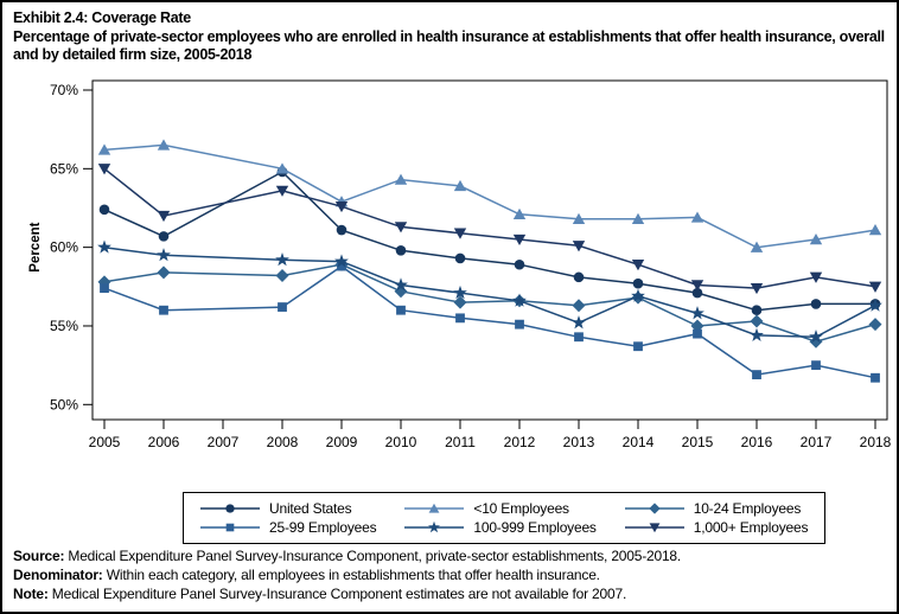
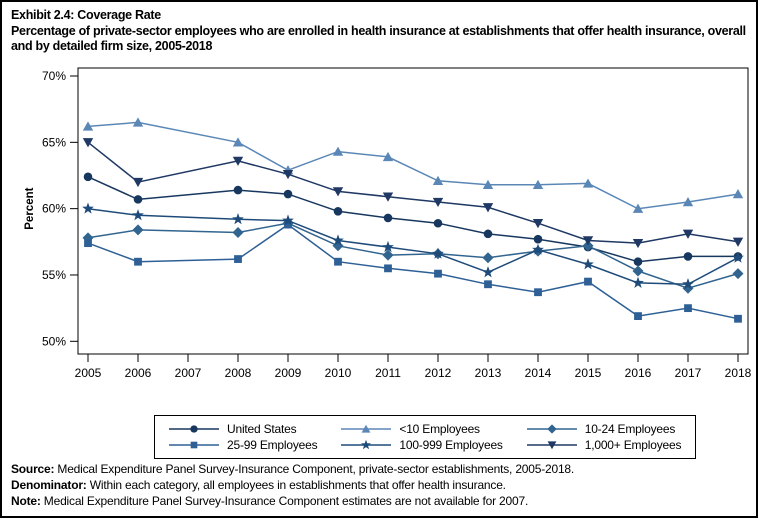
United States/2008: 64.8% -> 61.4%
10-24 Employees/2015: 55.0% -> 57.2%
